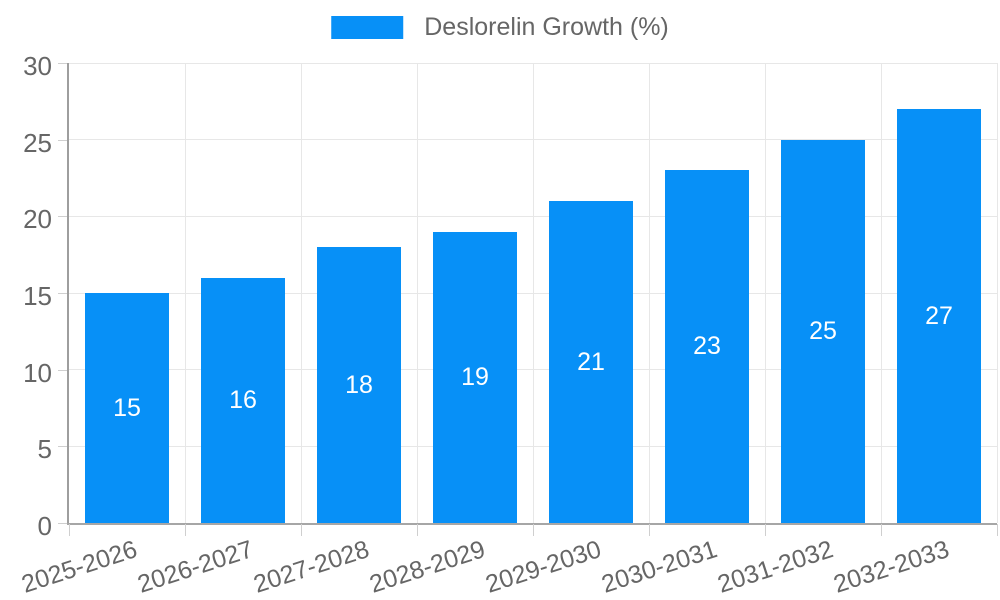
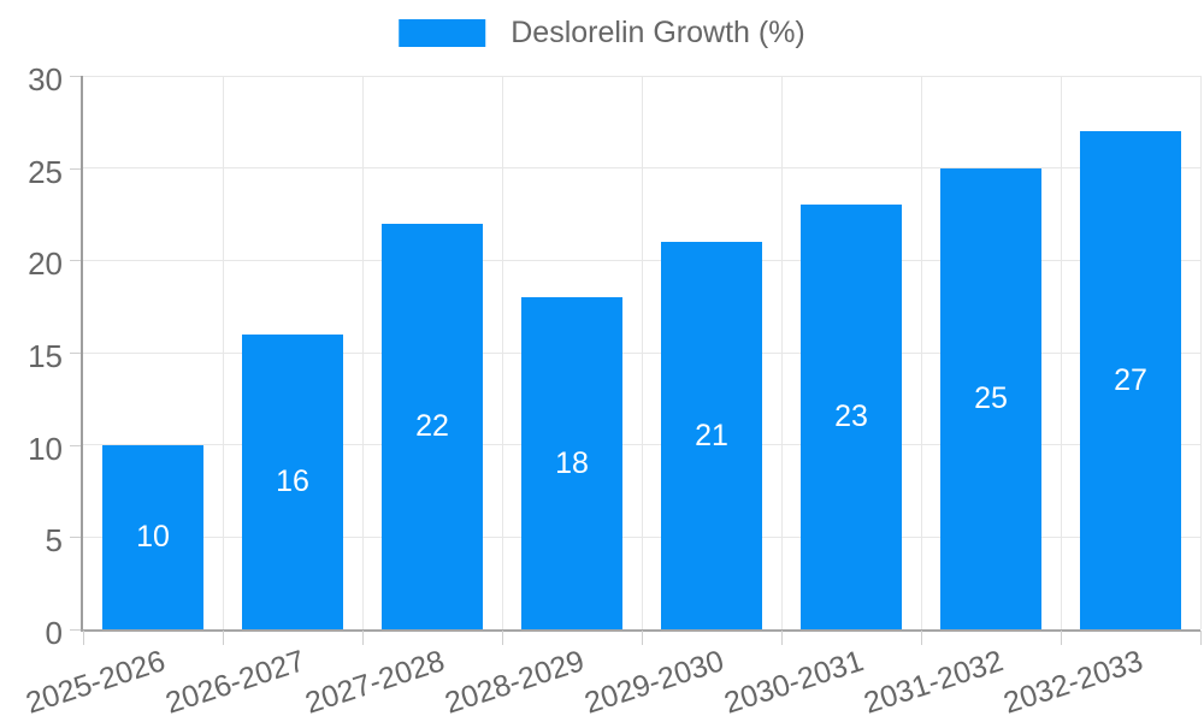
2025-2026: 15 -> 10
2027-2028: 18 -> 22
2028-2029: 19 -> 18
